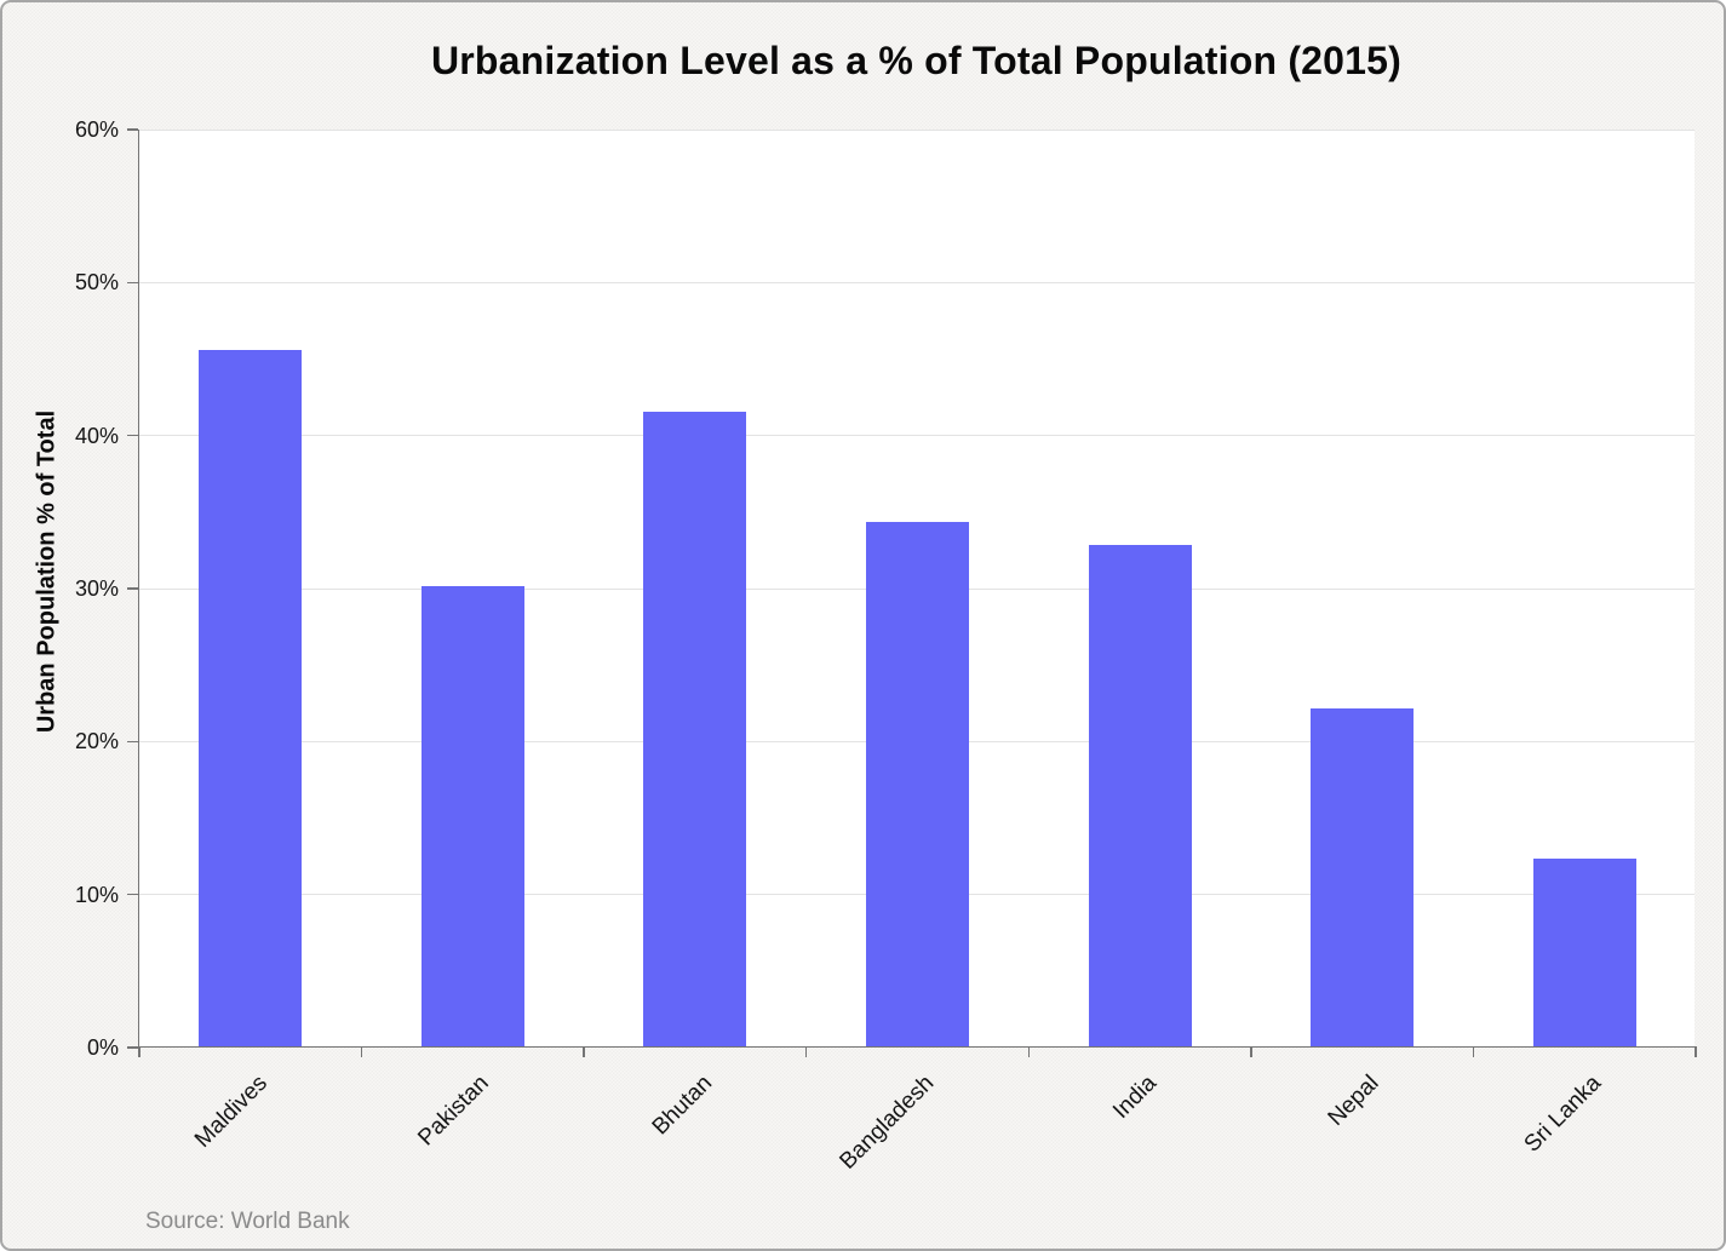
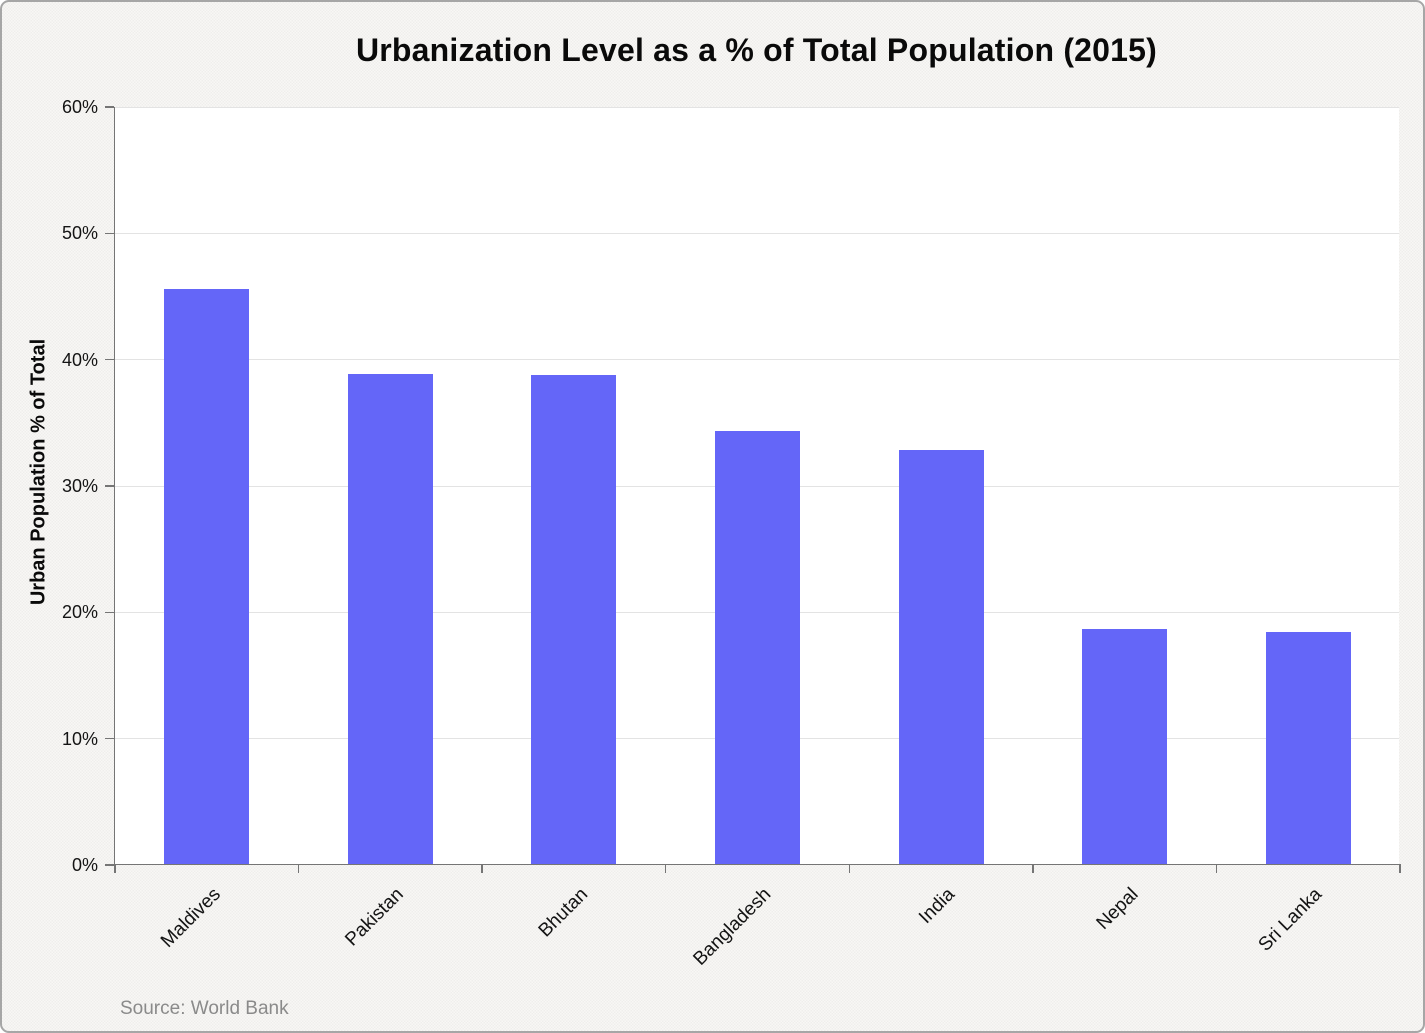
Pakistan: 30.1% -> 38.8%
Bhutan: 41.5% -> 38.7%
Nepal: 22.1% -> 18.6%
Sri Lanka: 12.3% -> 18.4%
